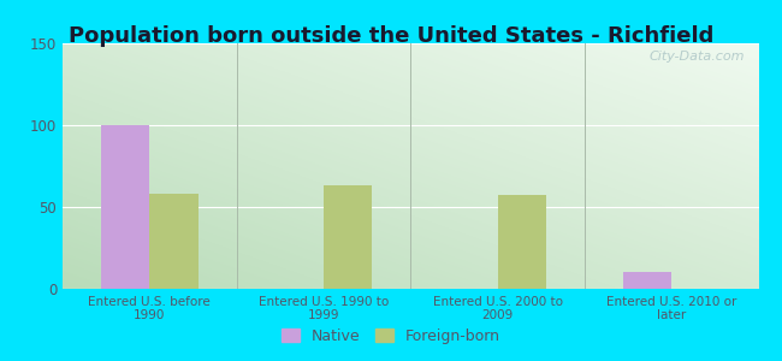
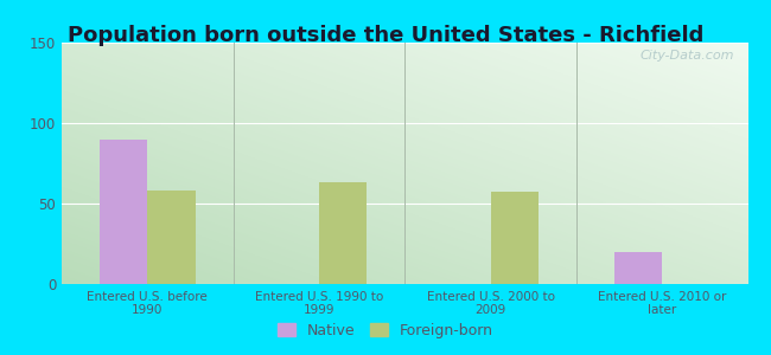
Native/Entered U.S. before 1990: 100 -> 90
Native/Entered U.S. 2010 or later: 10 -> 20
